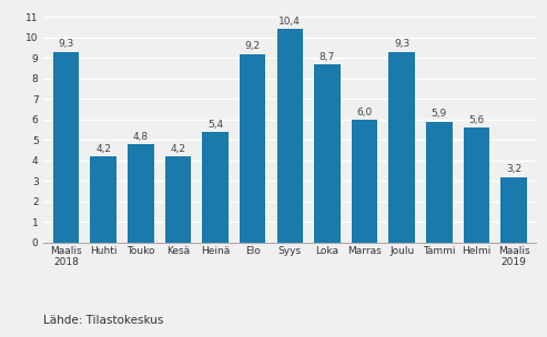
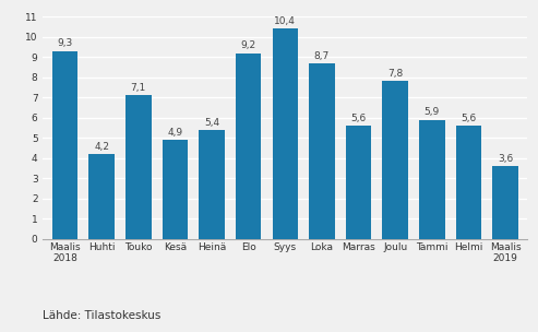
Touko: 4,8 -> 7,1
Kesä: 4,2 -> 4,9
Marras: 6,0 -> 5,6
Joulu: 9,3 -> 7,8
Maalis 2019: 3,2 -> 3,6
